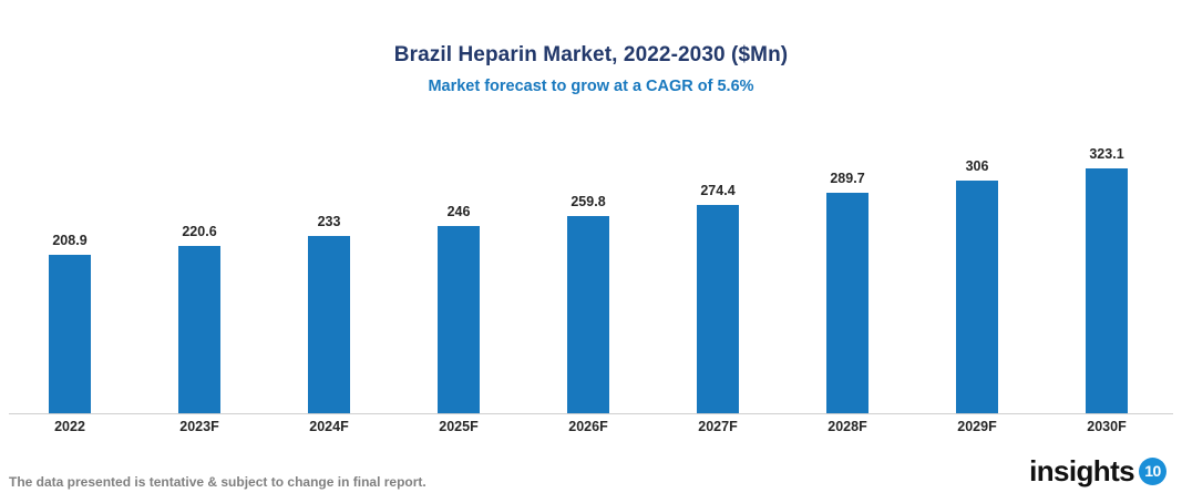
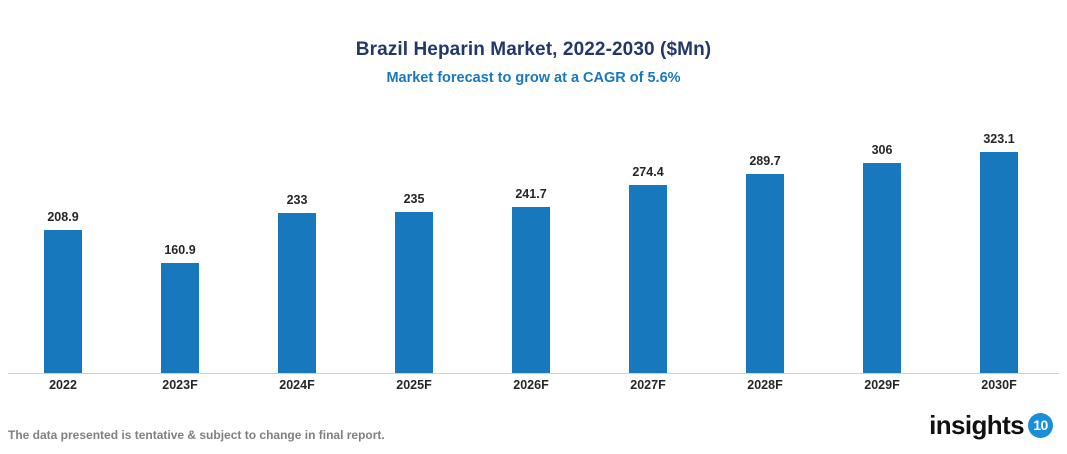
2023F: 220.6 -> 160.9
2025F: 246 -> 235
2026F: 259.8 -> 241.7
